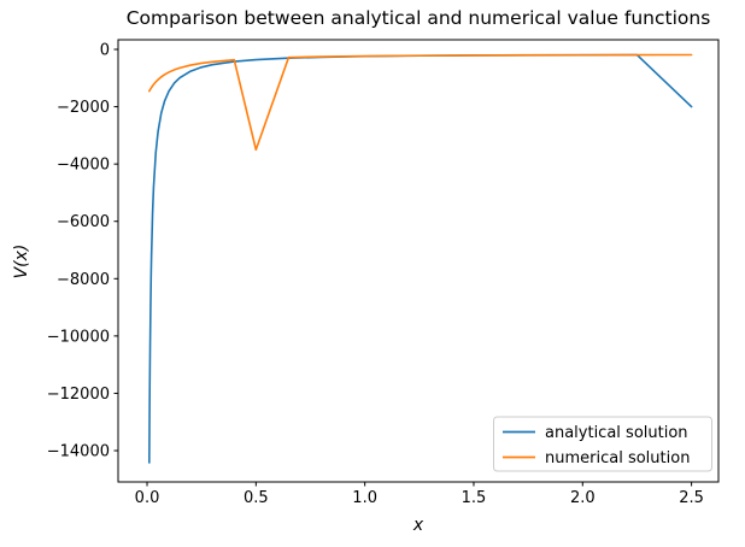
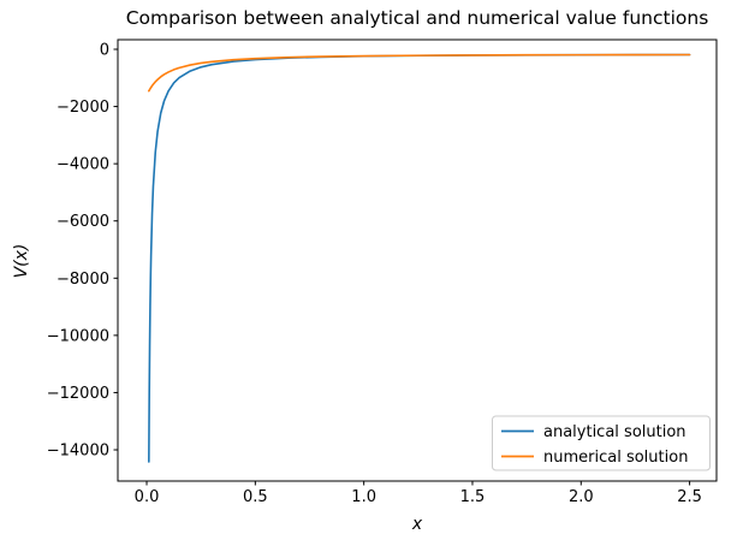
numerical solution/0.5: -3500 -> -300
analytical solution/2.5: -2000 -> -200
